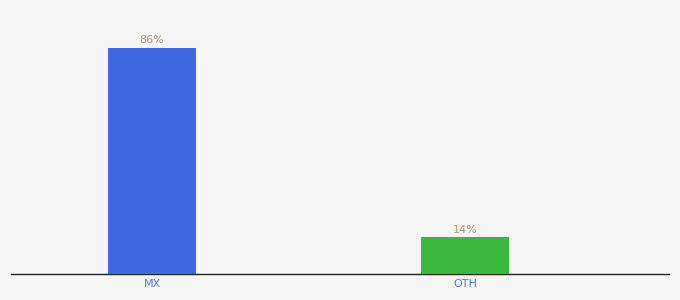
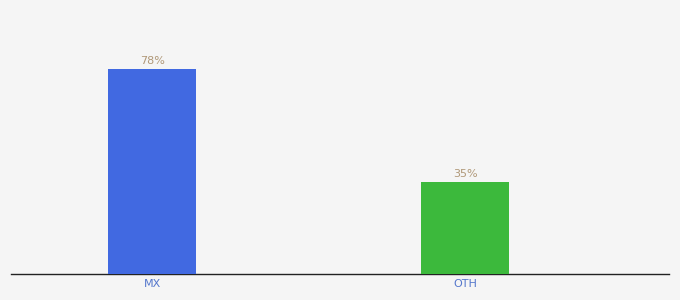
MX: 86% -> 78%
OTH: 14% -> 35%
